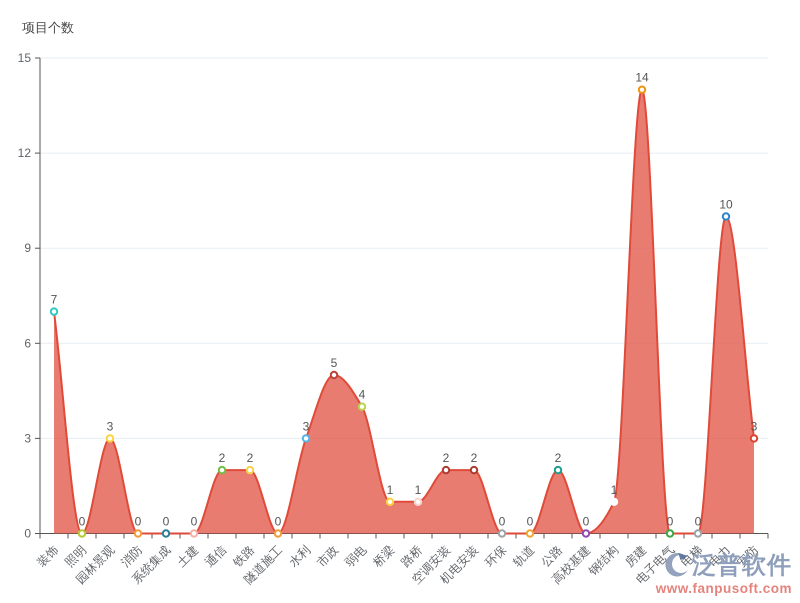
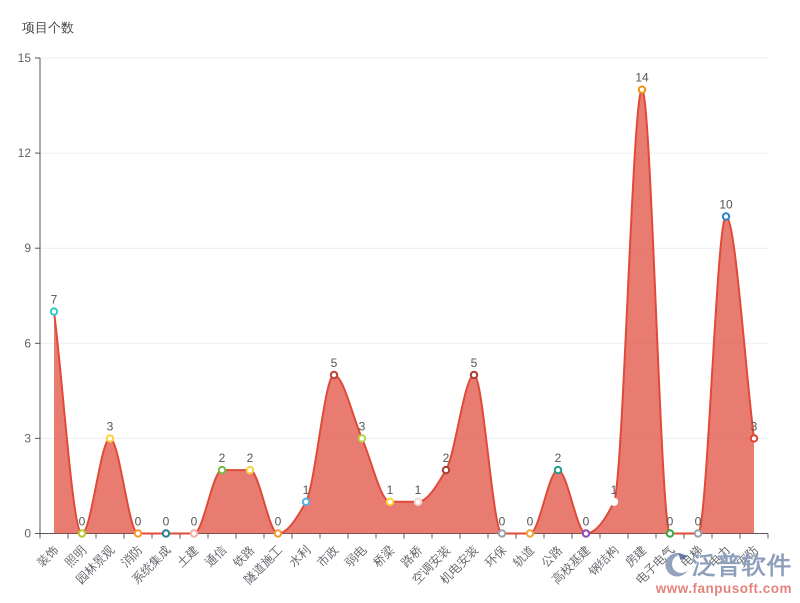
水利: 3 -> 1
弱电: 4 -> 3
机电安装: 2 -> 5
